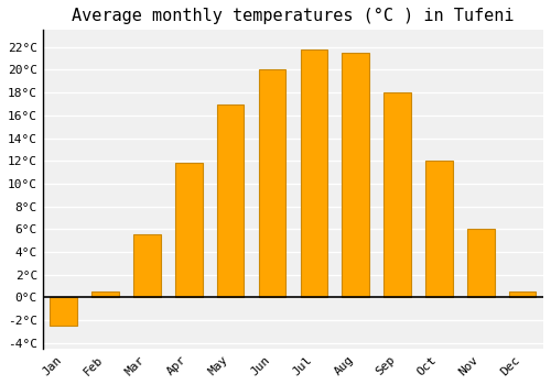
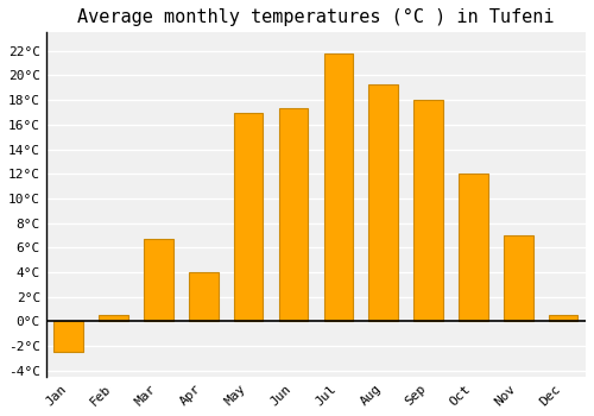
Mar: 5.5°C -> 6.7°C
Apr: 11.8°C -> 4.0°C
Jun: 20.0°C -> 17.3°C
Aug: 21.5°C -> 19.3°C
Nov: 6.0°C -> 7.0°C
